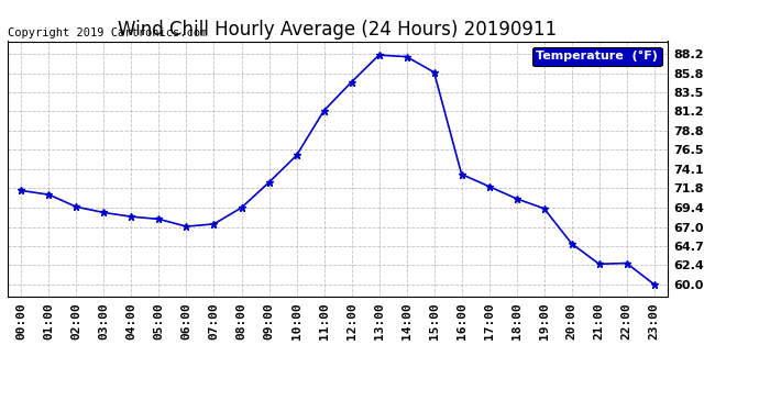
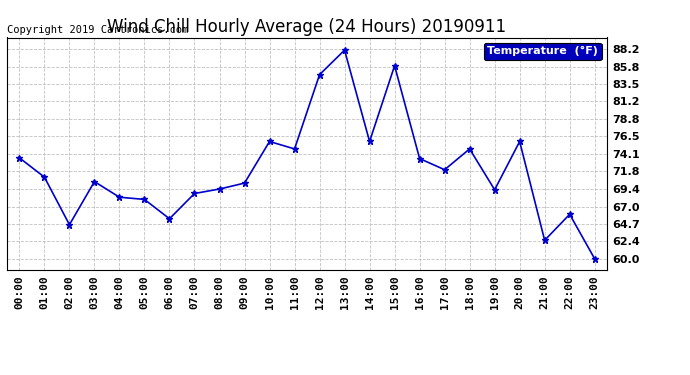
00:00: 71.5 -> 73.6
02:00: 69.5 -> 64.6
03:00: 68.8 -> 70.4
06:00: 67.1 -> 65.4
07:00: 67.4 -> 68.8
09:00: 72.5 -> 70.2
11:00: 81.3 -> 74.8
14:00: 87.9 -> 75.8
18:00: 70.5 -> 74.8
20:00: 65.0 -> 75.8
22:00: 62.6 -> 66.0
